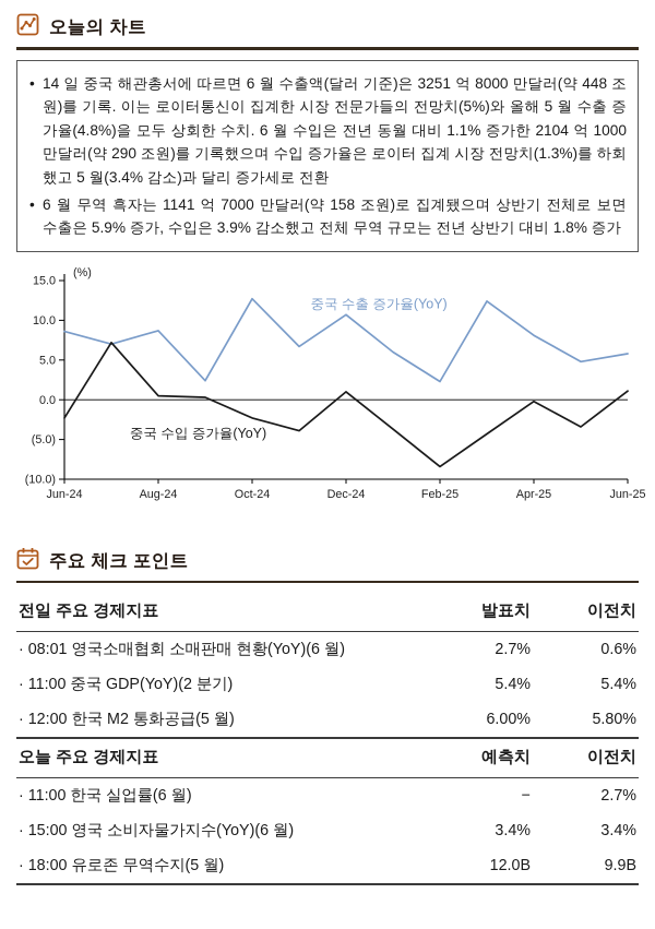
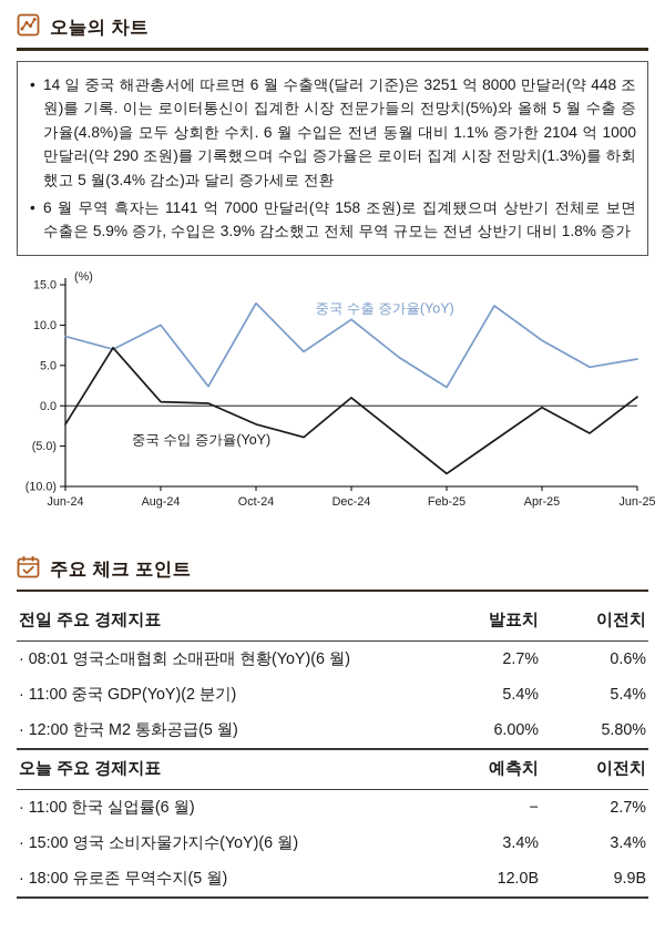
중국 수출 증가율(YoY)/Aug-24: 9 -> 10
